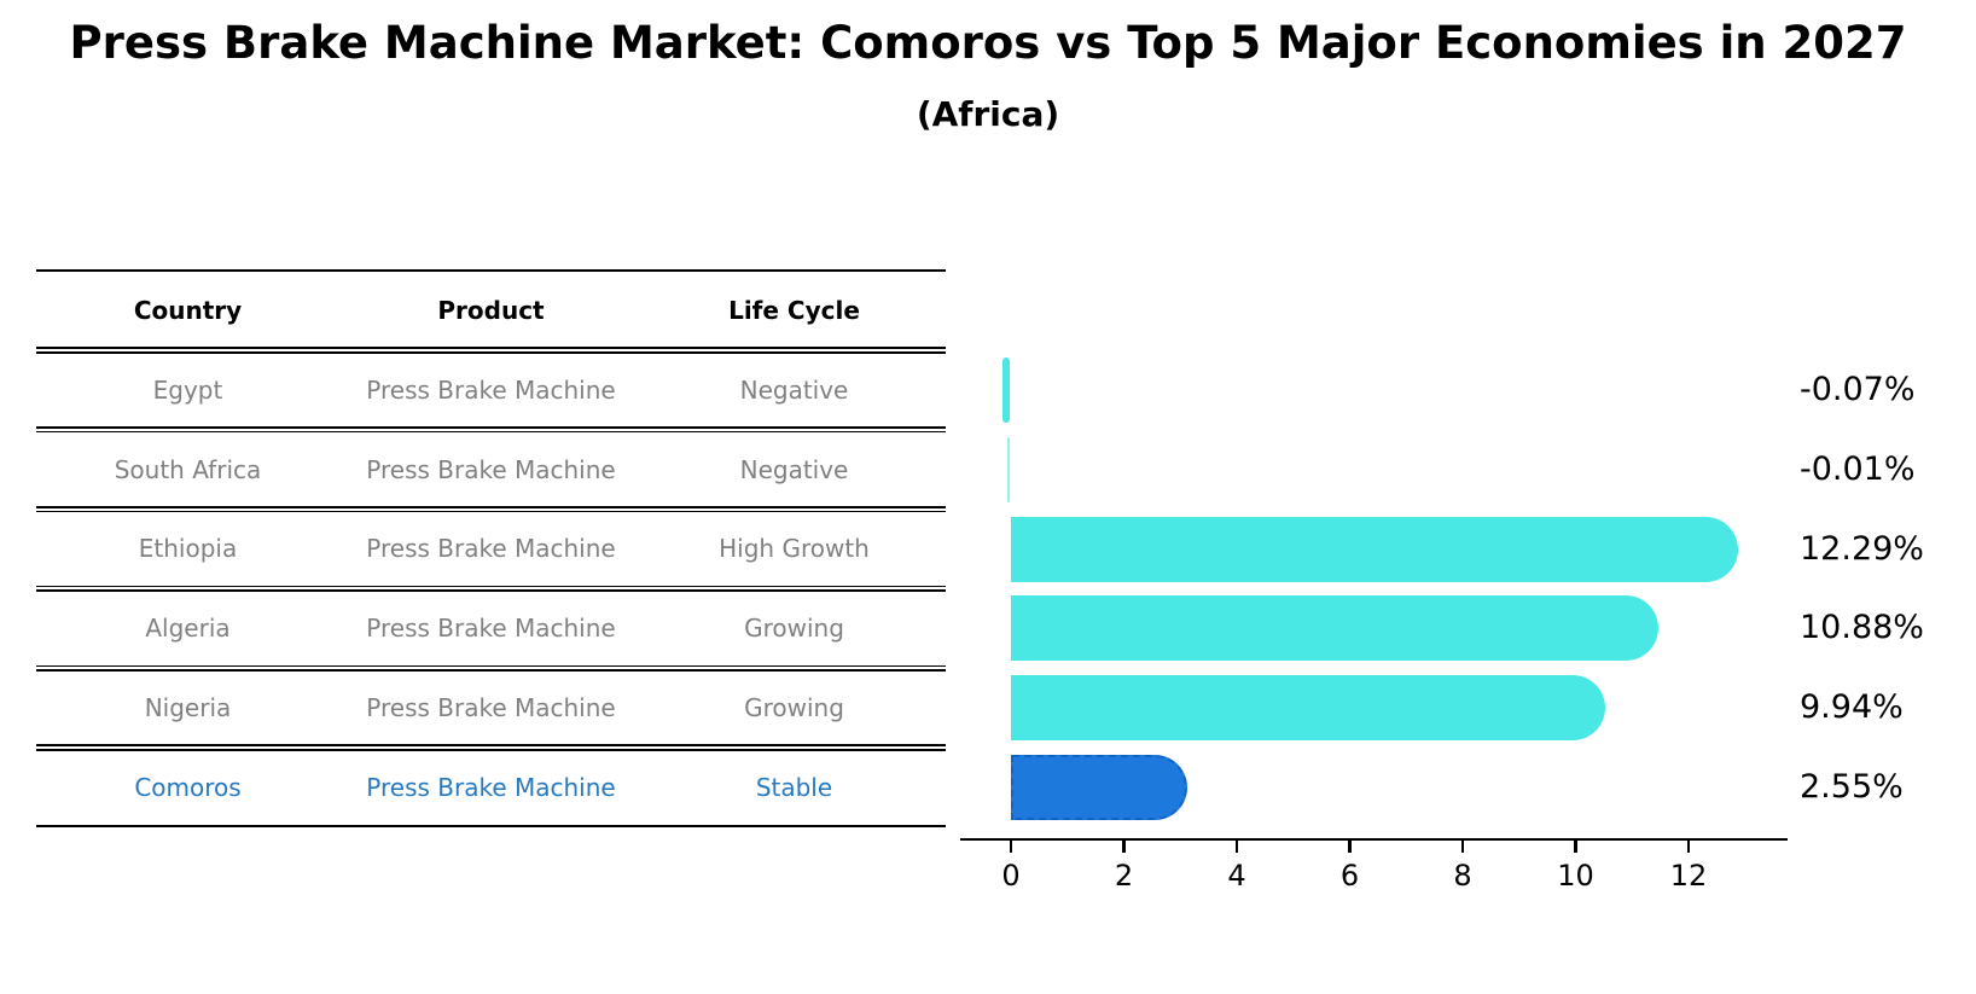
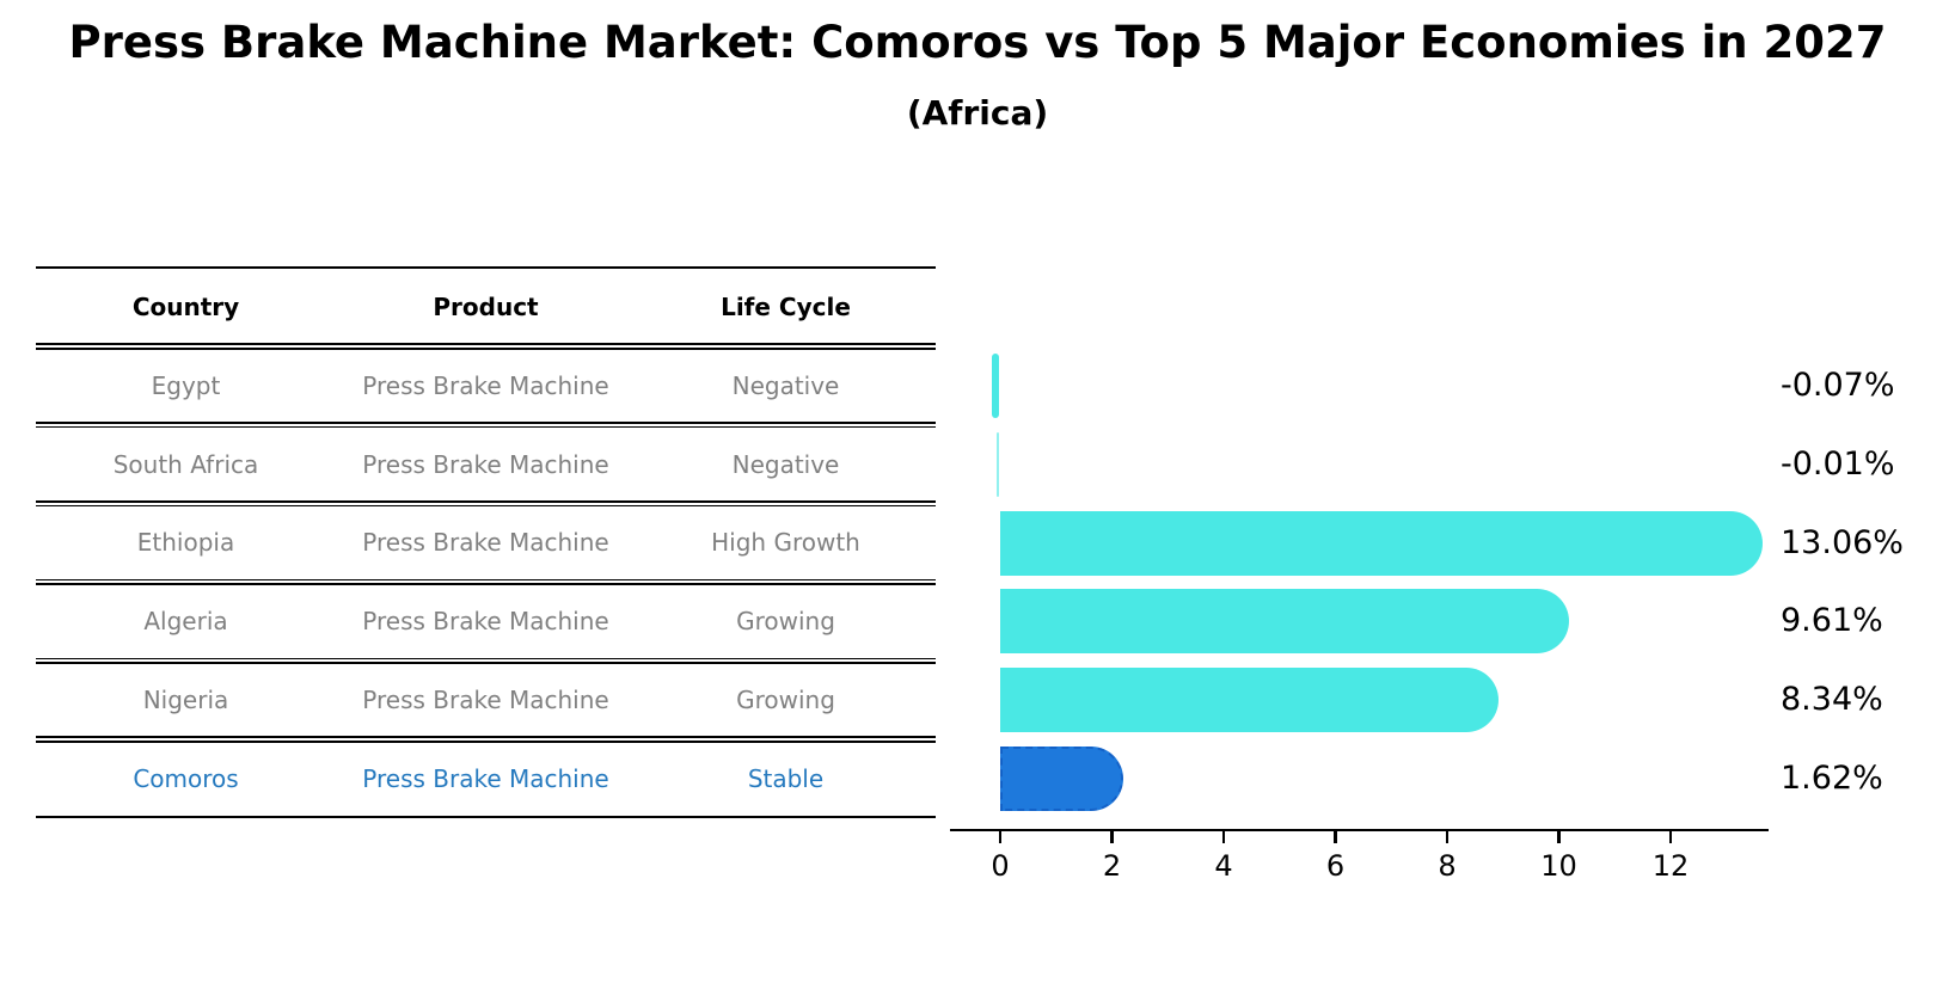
Ethiopia: 12.29% -> 13.06%
Algeria: 10.88% -> 9.61%
Nigeria: 9.94% -> 8.34%
Comoros: 2.55% -> 1.62%
